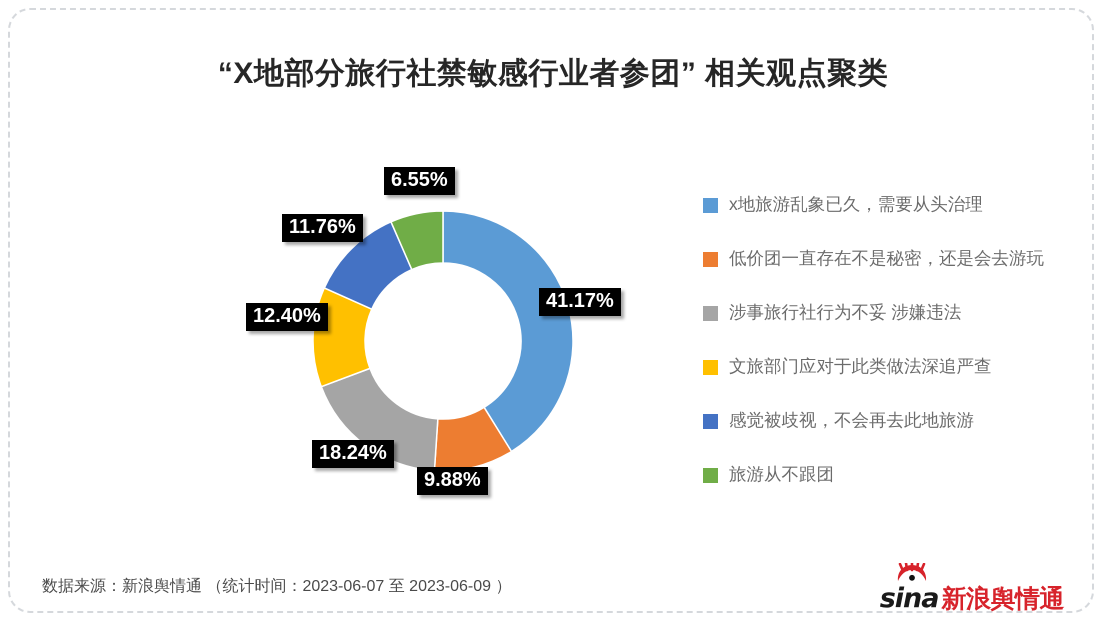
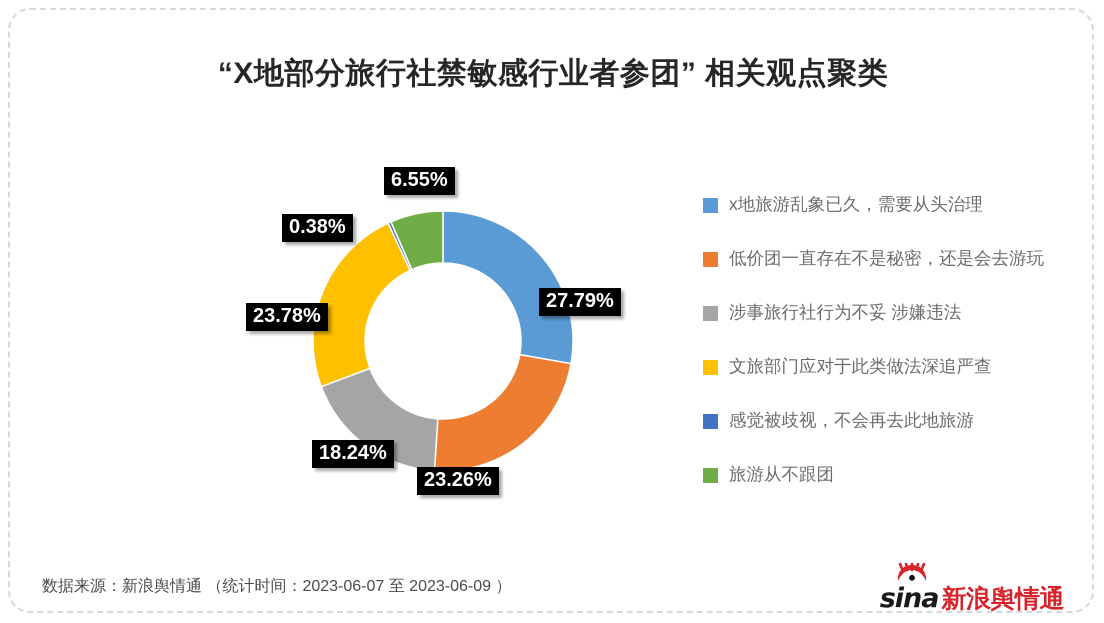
x地旅游乱象已久，需要从头治理: 41.17% -> 27.79%
低价团一直存在不是秘密，还是会去游玩: 9.88% -> 23.26%
文旅部门应对于此类做法深追严查: 12.40% -> 23.78%
感觉被歧视，不会再去此地旅游: 11.76% -> 0.38%
